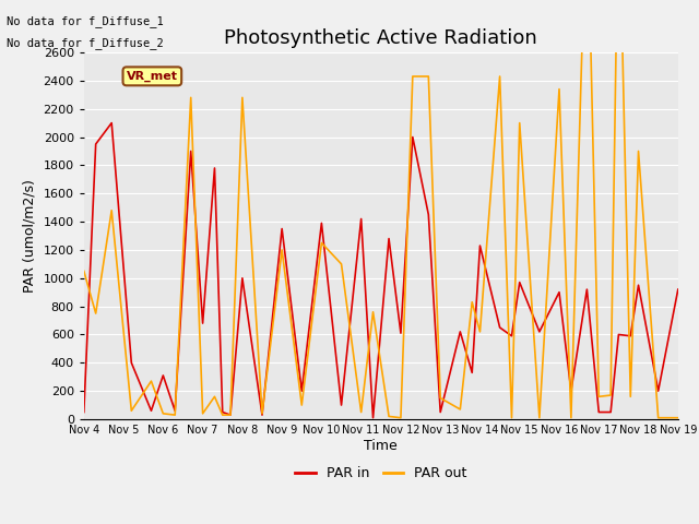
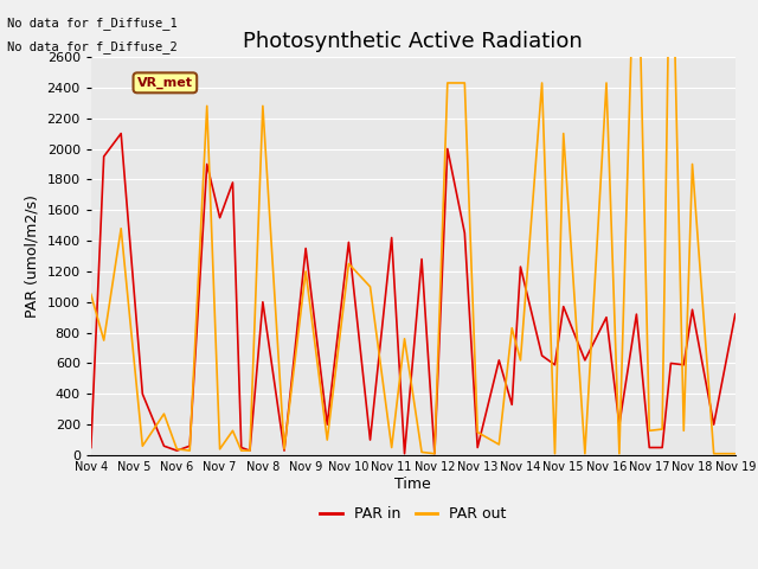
PAR in/Nov 6: 310 -> 30
PAR in/Nov 7: 680 -> 1550
PAR in/Nov 12: 610 -> 10
PAR out/Nov 16: 2340 -> 2430
